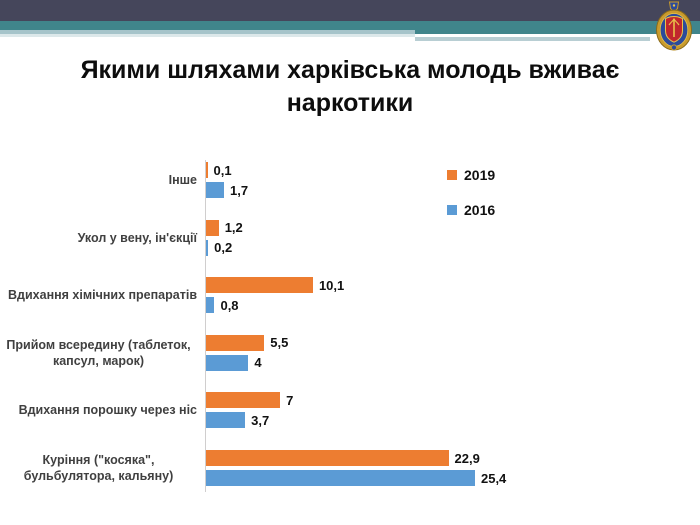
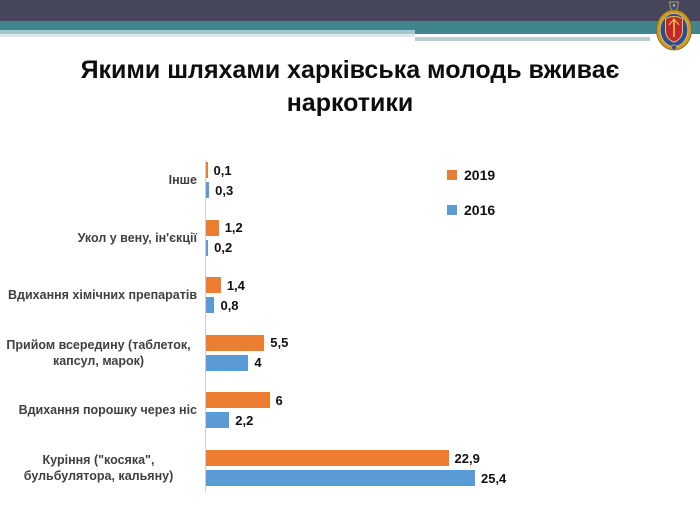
2016/Інше: 1,7 -> 0,3
2019/Вдихання хімічних препаратів: 10,1 -> 1,4
2019/Вдихання порошку через ніс: 7 -> 6
2016/Вдихання порошку через ніс: 3,7 -> 2,2
